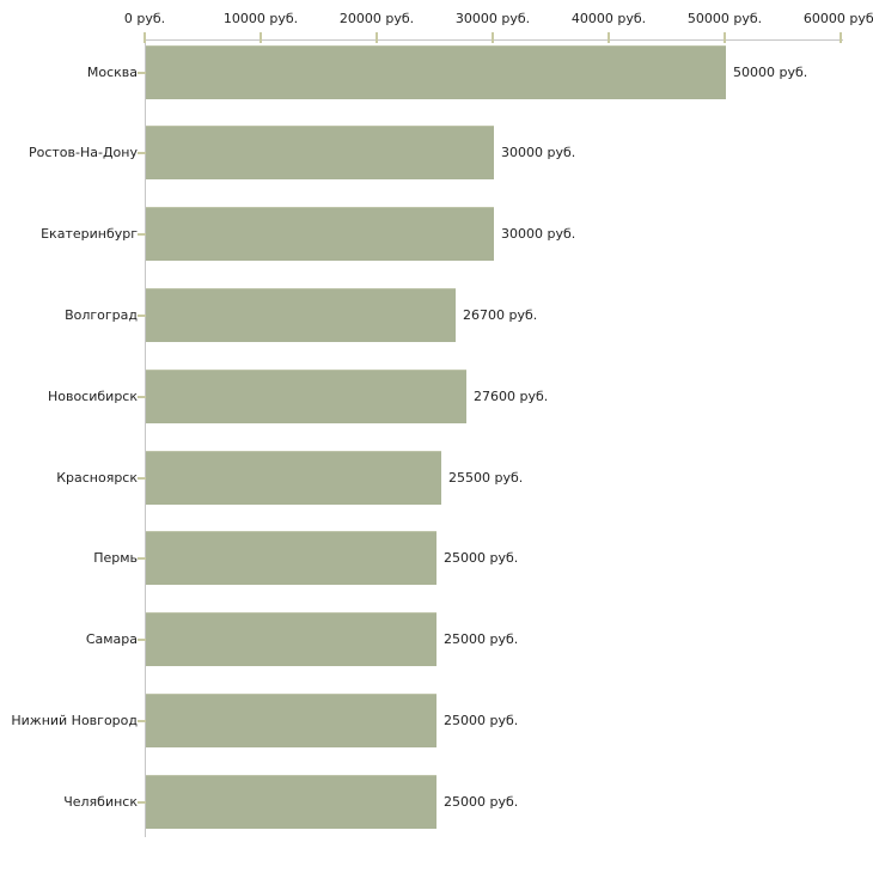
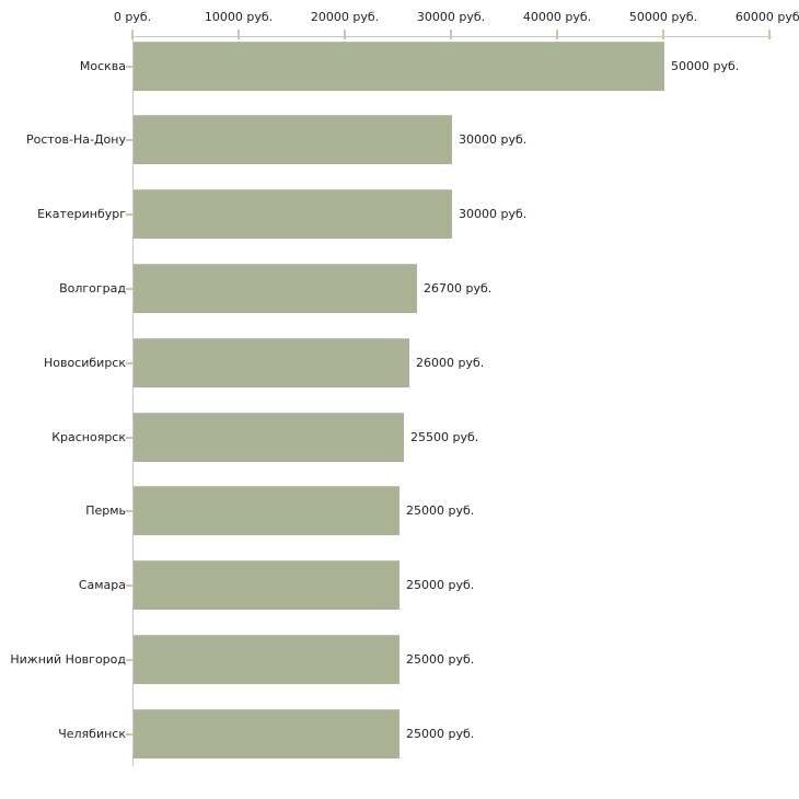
Новосибирск: 27600 -> 26000
